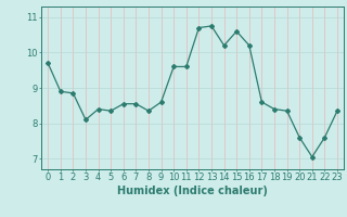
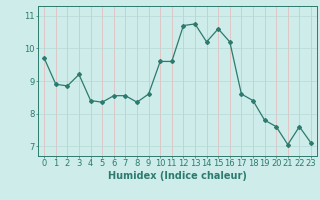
3: 8.10 -> 9.20
19: 8.35 -> 7.80
23: 8.35 -> 7.10
